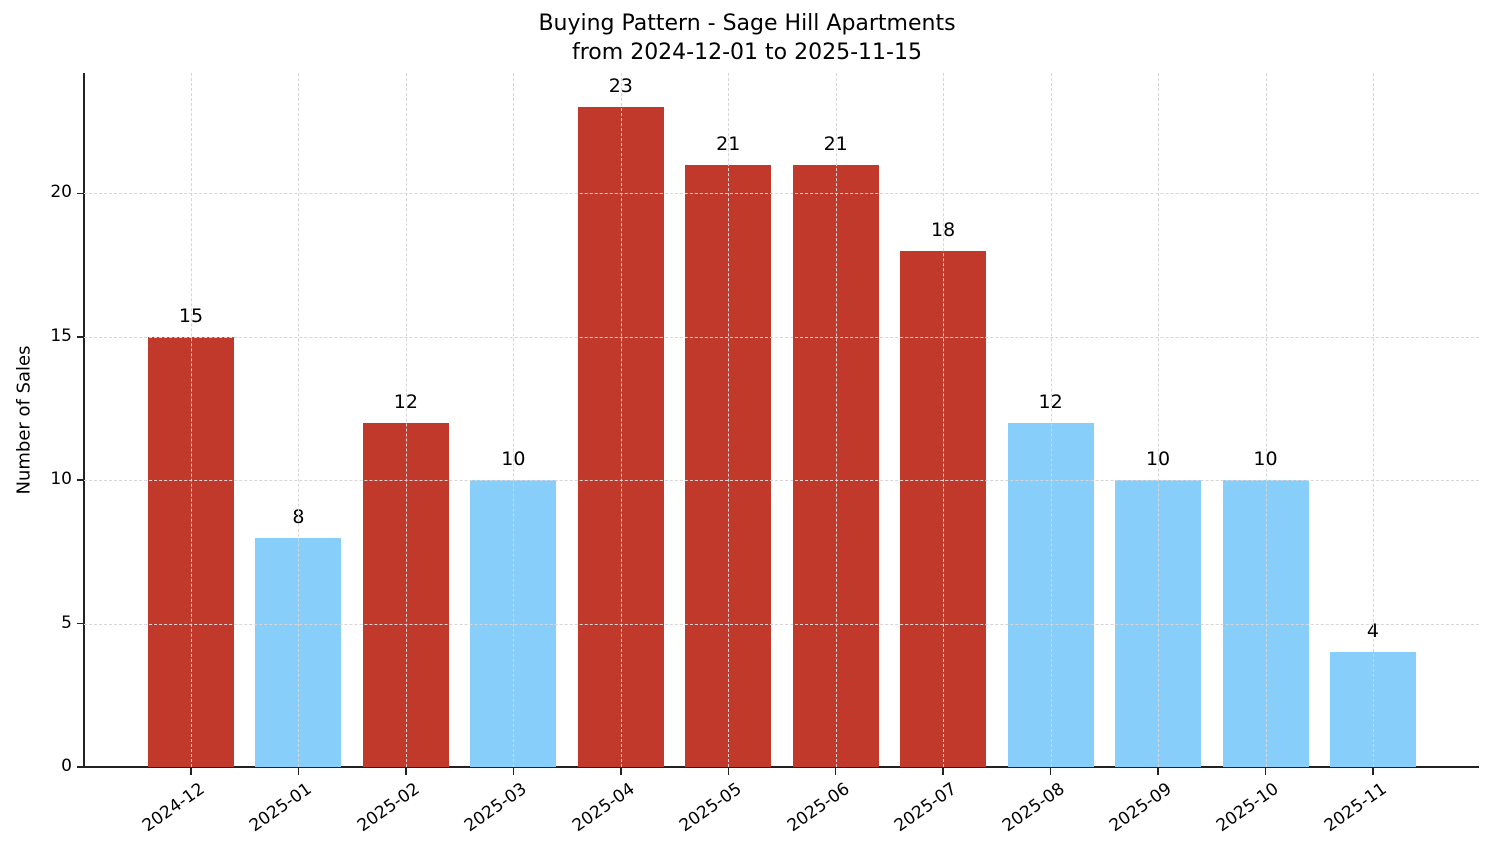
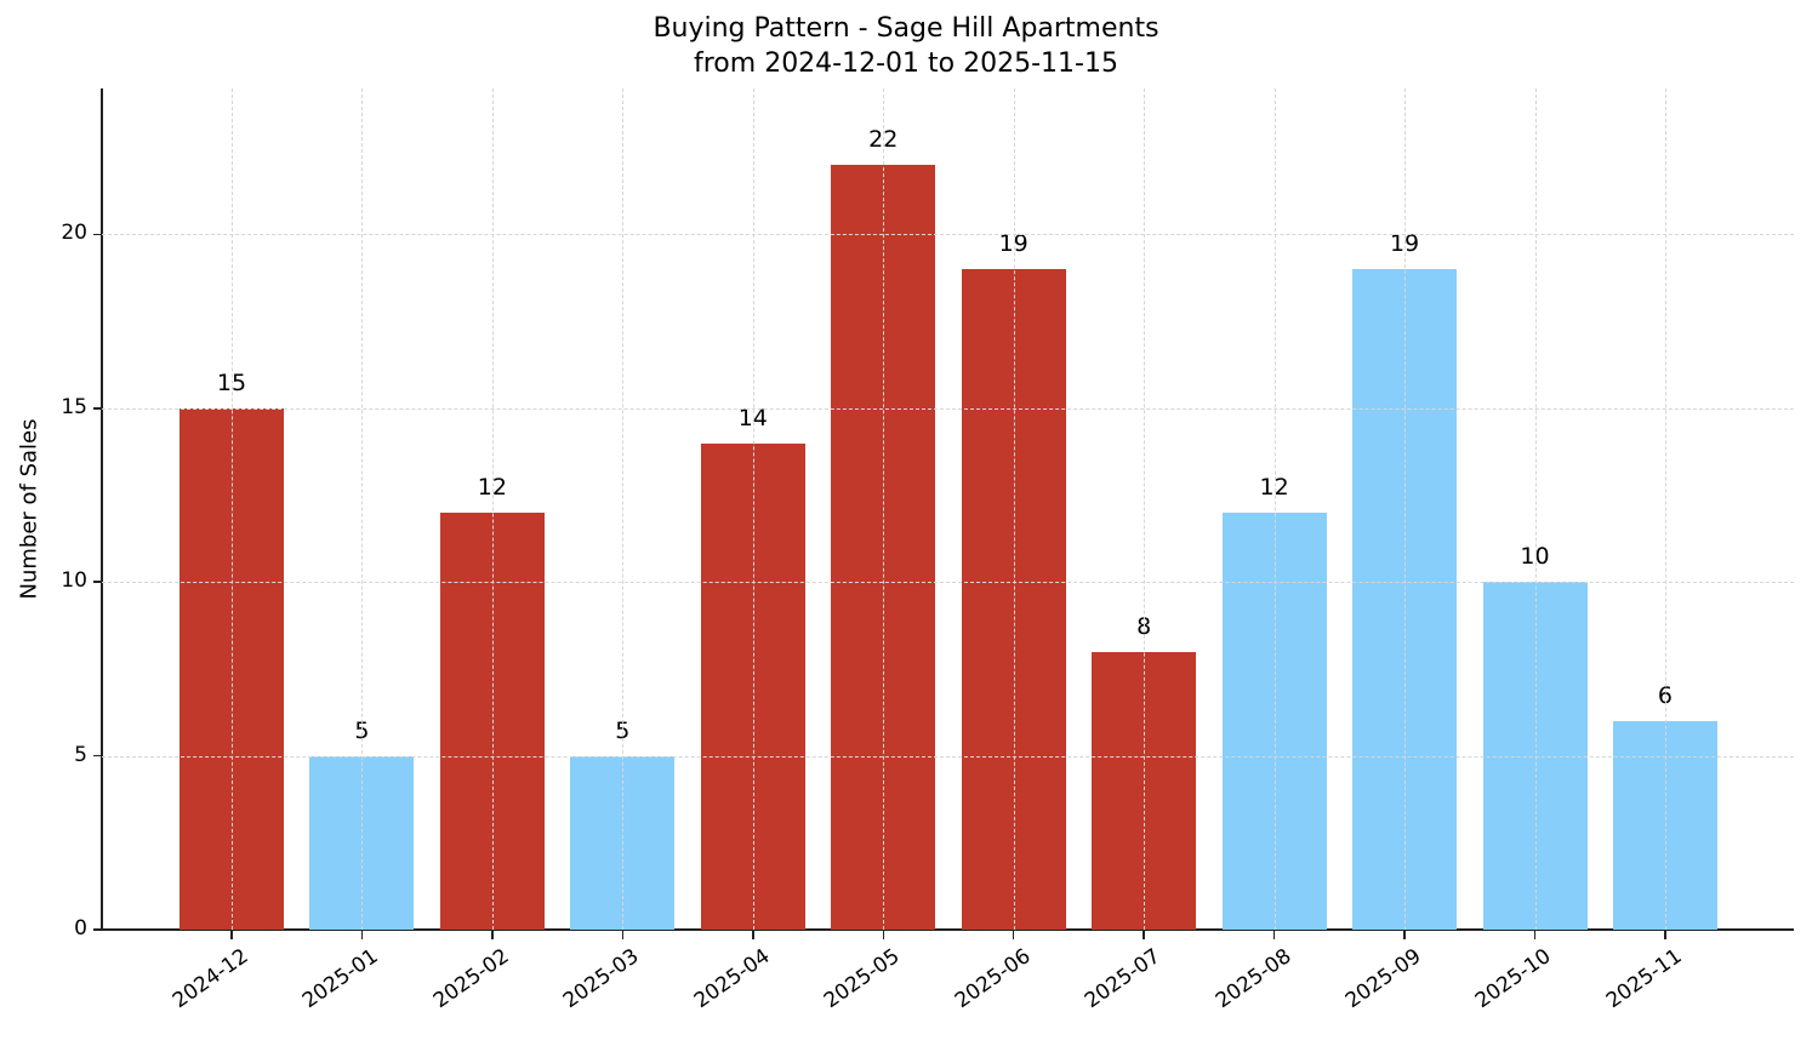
2025-01: 8 -> 5
2025-03: 10 -> 5
2025-04: 23 -> 14
2025-05: 21 -> 22
2025-06: 21 -> 19
2025-07: 18 -> 8
2025-09: 10 -> 19
2025-11: 4 -> 6
